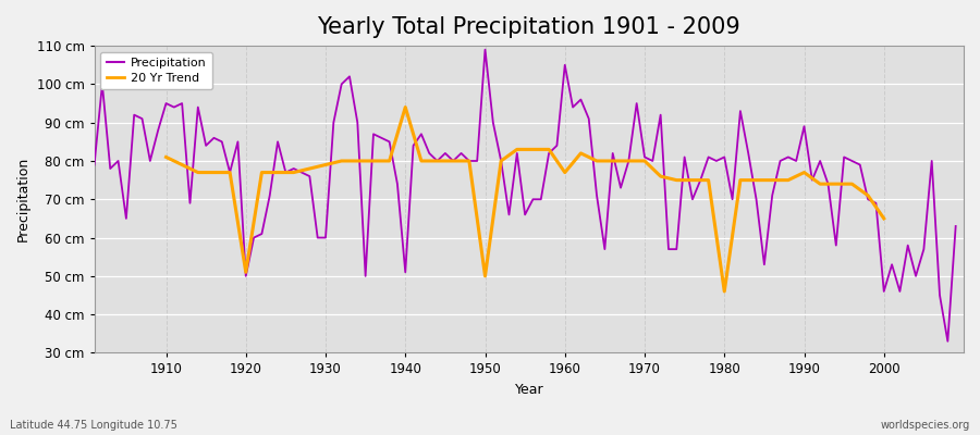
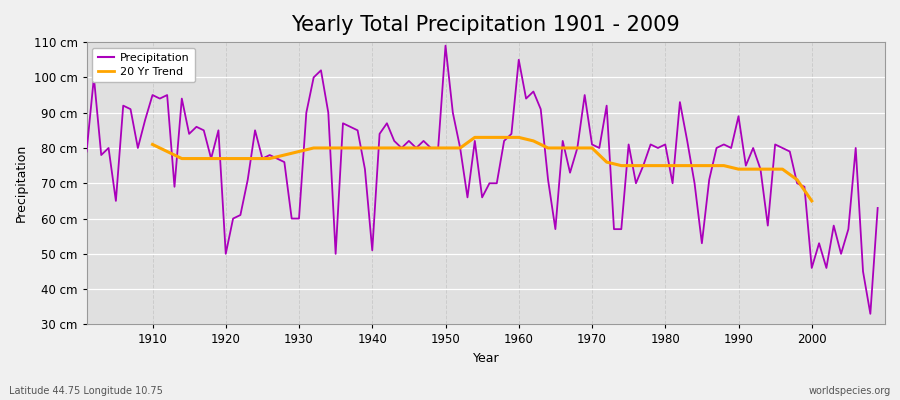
20 Yr Trend/1920: 51 cm -> 77 cm
20 Yr Trend/1940: 94 cm -> 80 cm
20 Yr Trend/1950: 50 cm -> 80 cm
20 Yr Trend/1960: 77 cm -> 83 cm
20 Yr Trend/1980: 46 cm -> 75 cm
20 Yr Trend/1990: 77 cm -> 74 cm
